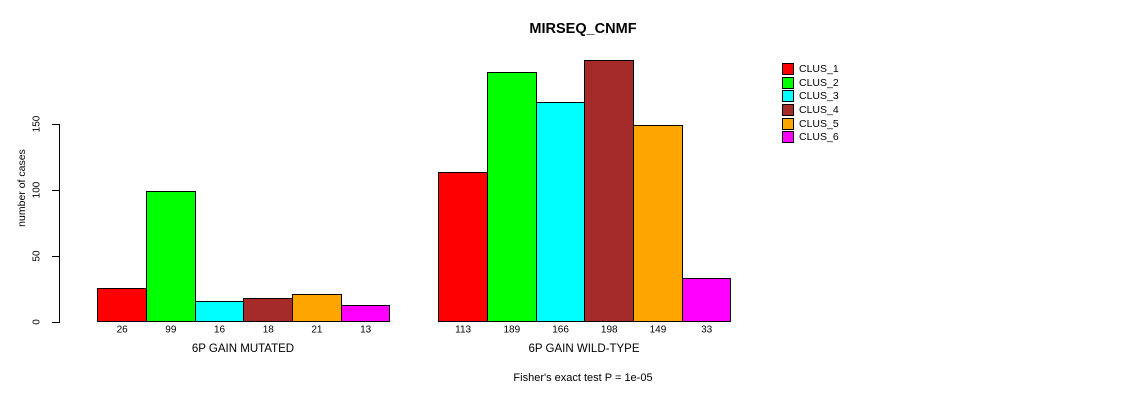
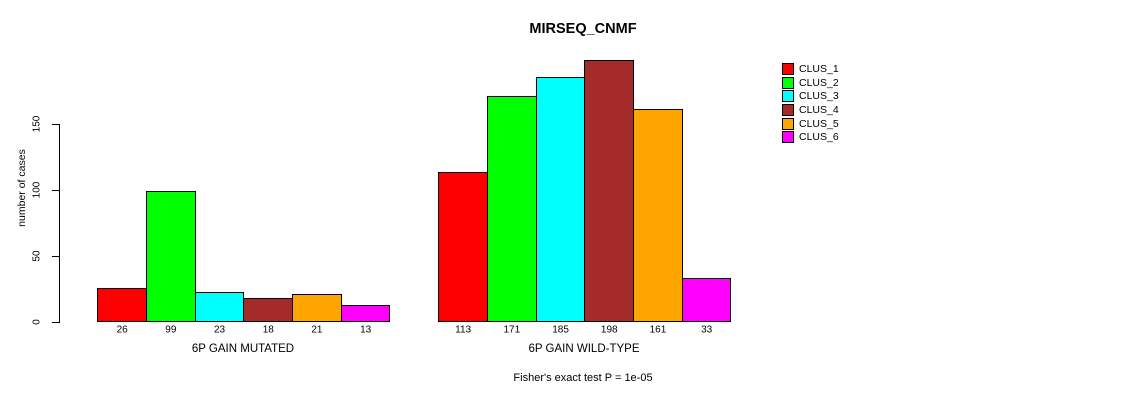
CLUS_3/6P GAIN MUTATED: 16 -> 23
CLUS_2/6P GAIN WILD-TYPE: 189 -> 171
CLUS_3/6P GAIN WILD-TYPE: 166 -> 185
CLUS_5/6P GAIN WILD-TYPE: 149 -> 161
